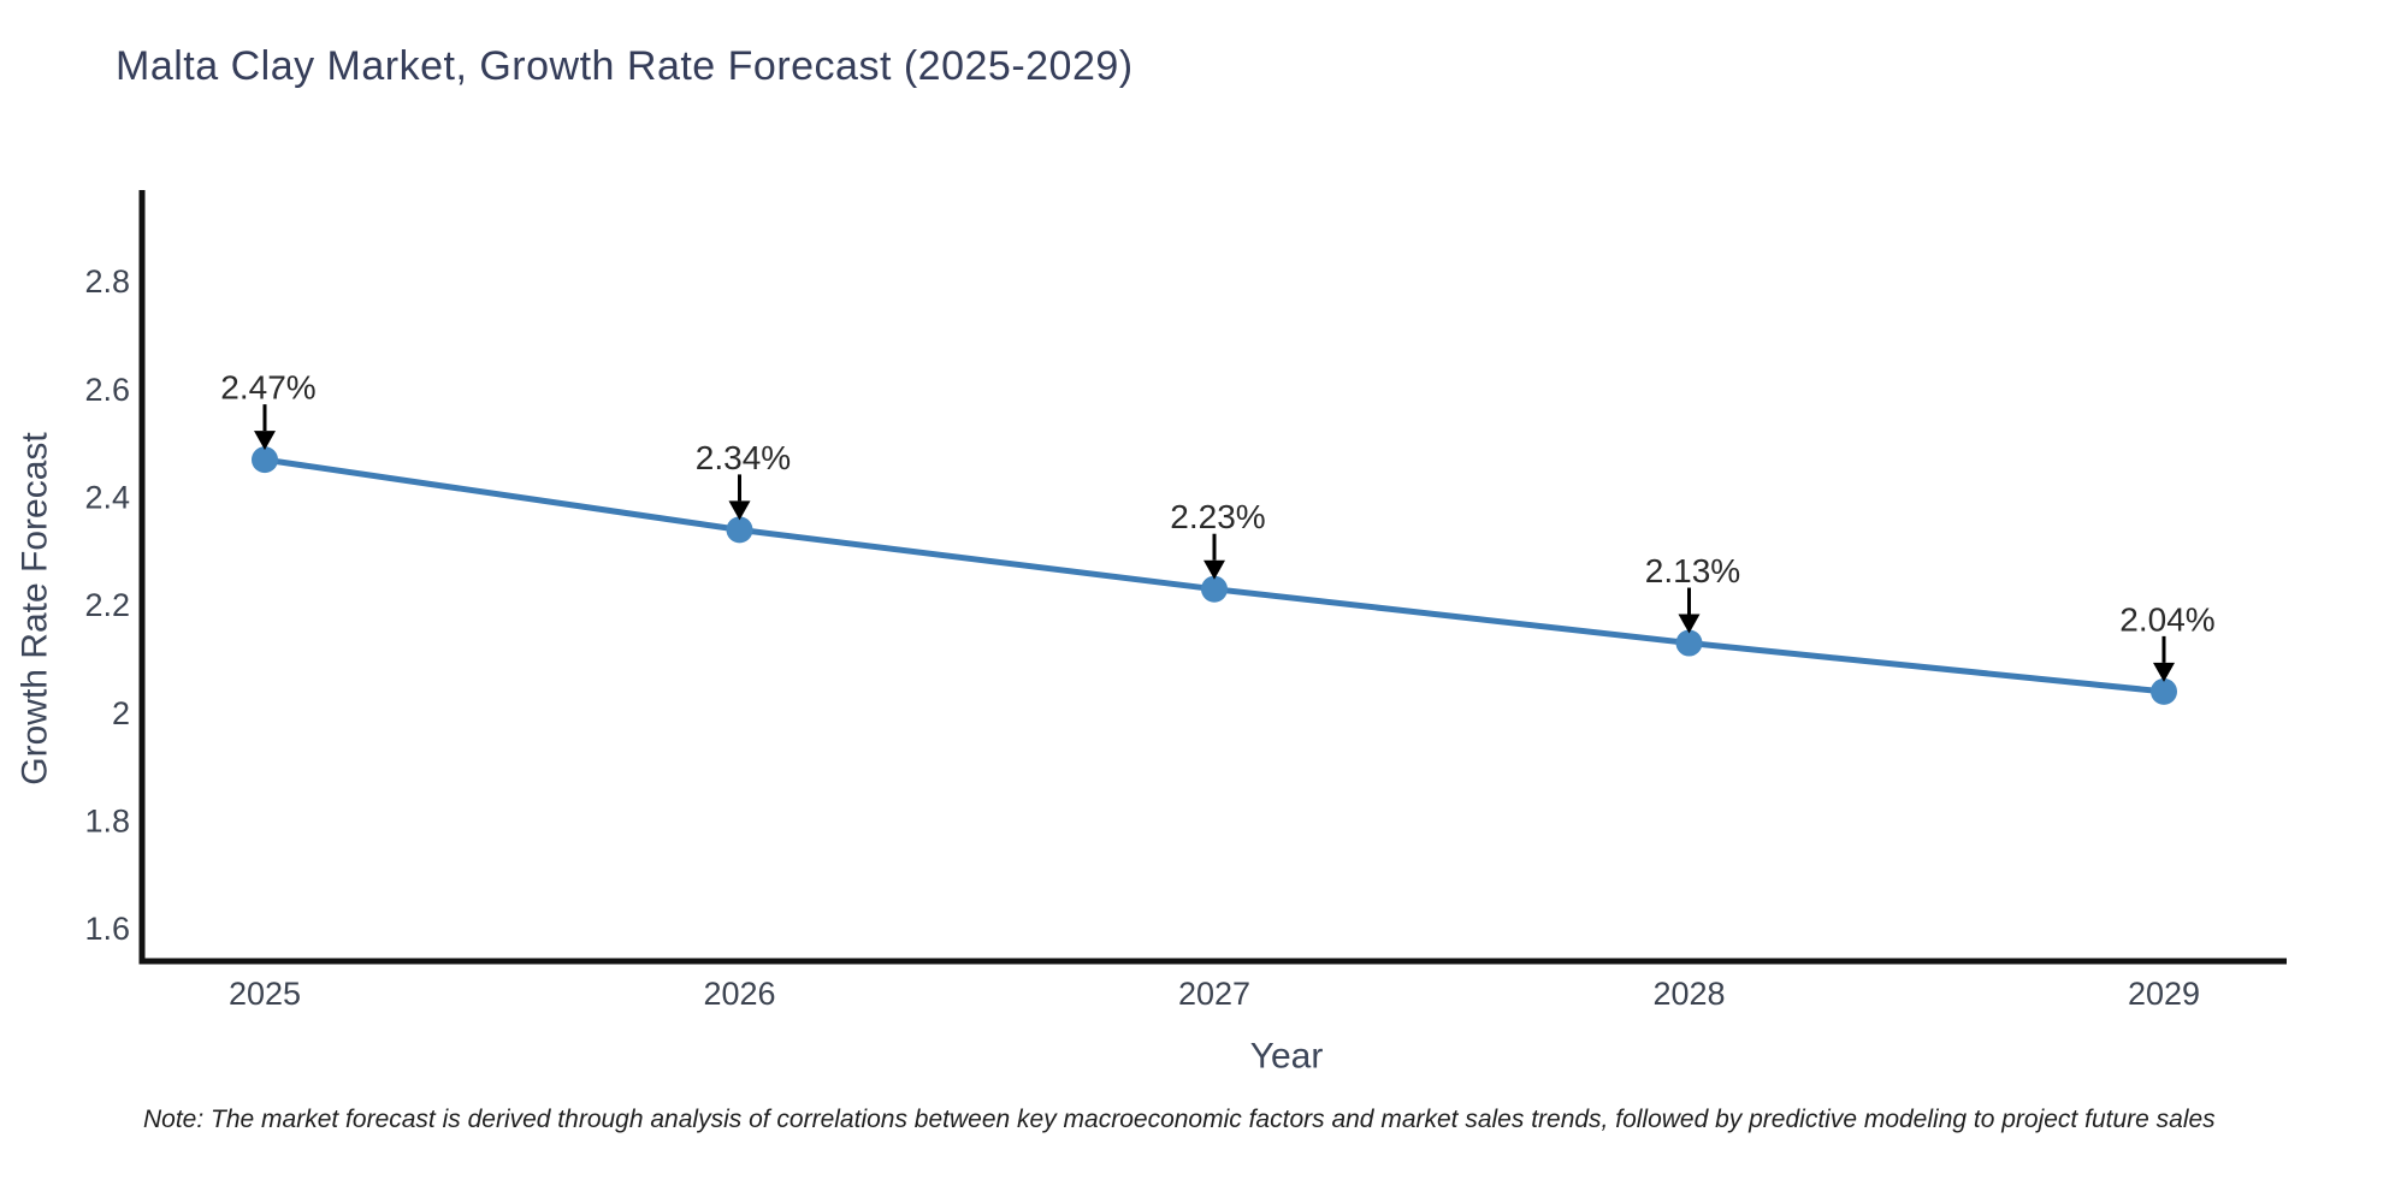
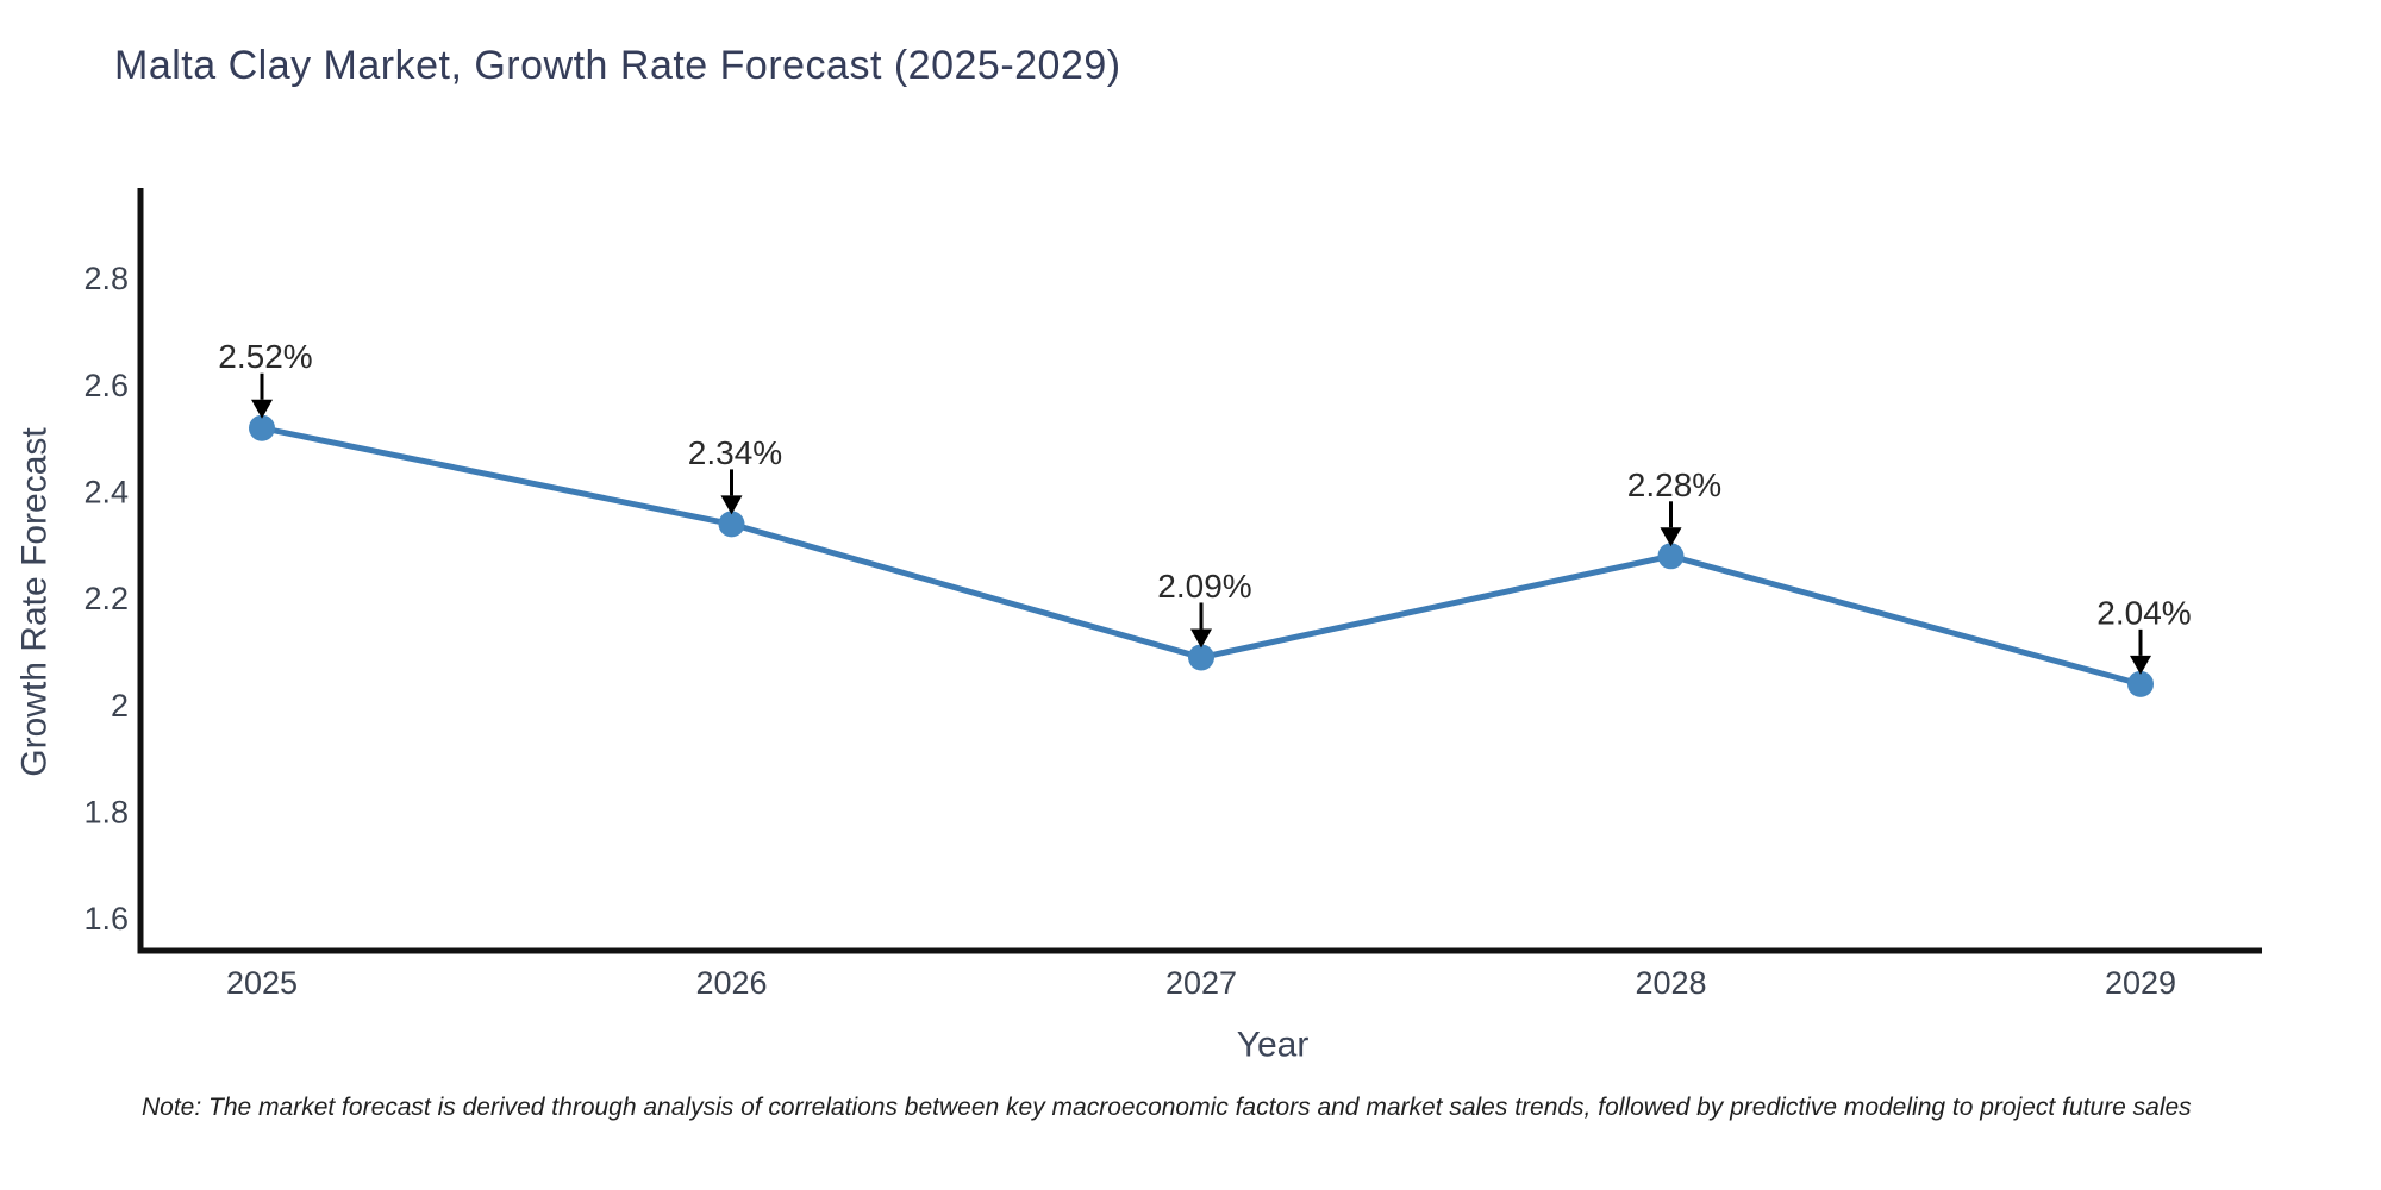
2025: 2.47% -> 2.52%
2027: 2.23% -> 2.09%
2028: 2.13% -> 2.28%
